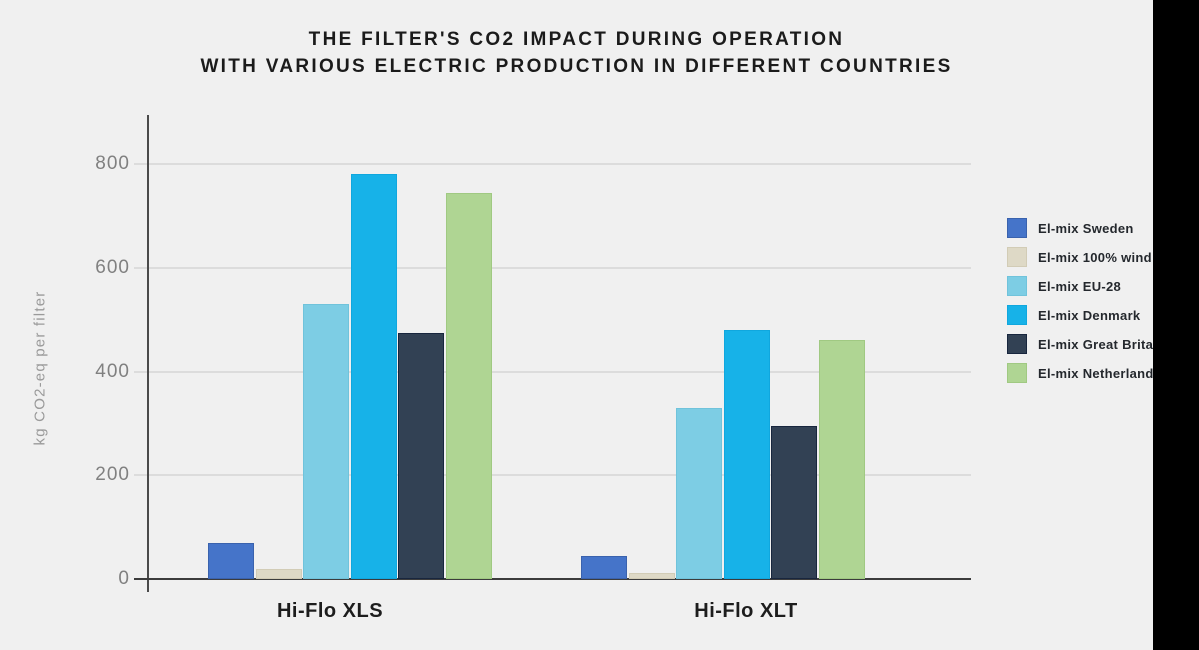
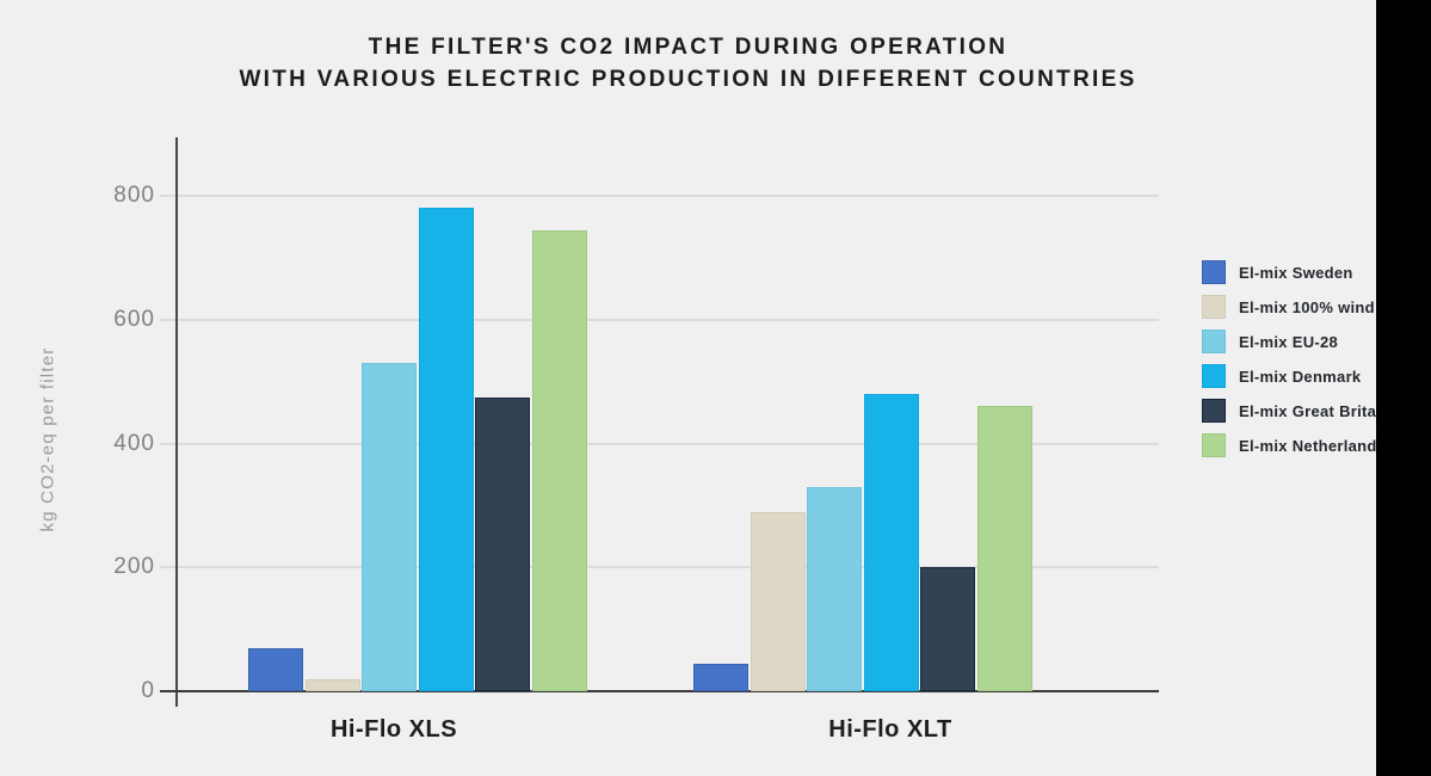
El-mix 100% wind/Hi-Flo XLT: 10 -> 290
El-mix Great Britain/Hi-Flo XLT: 300 -> 200
